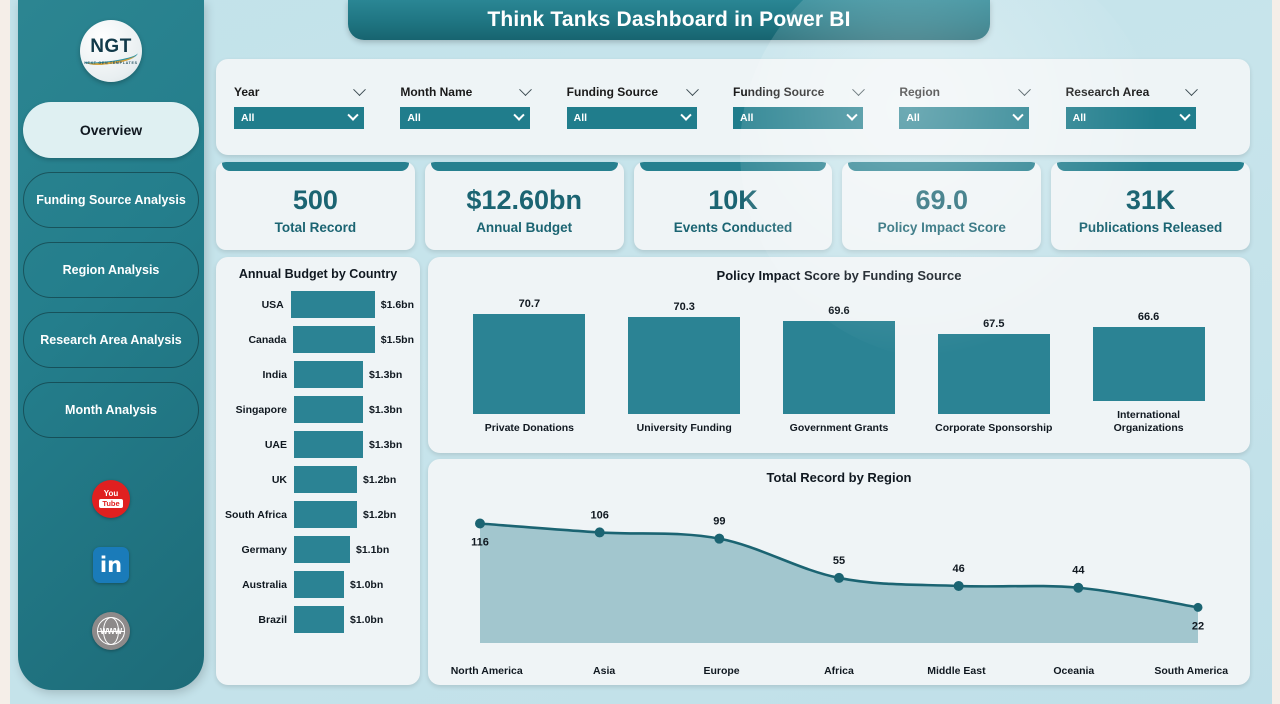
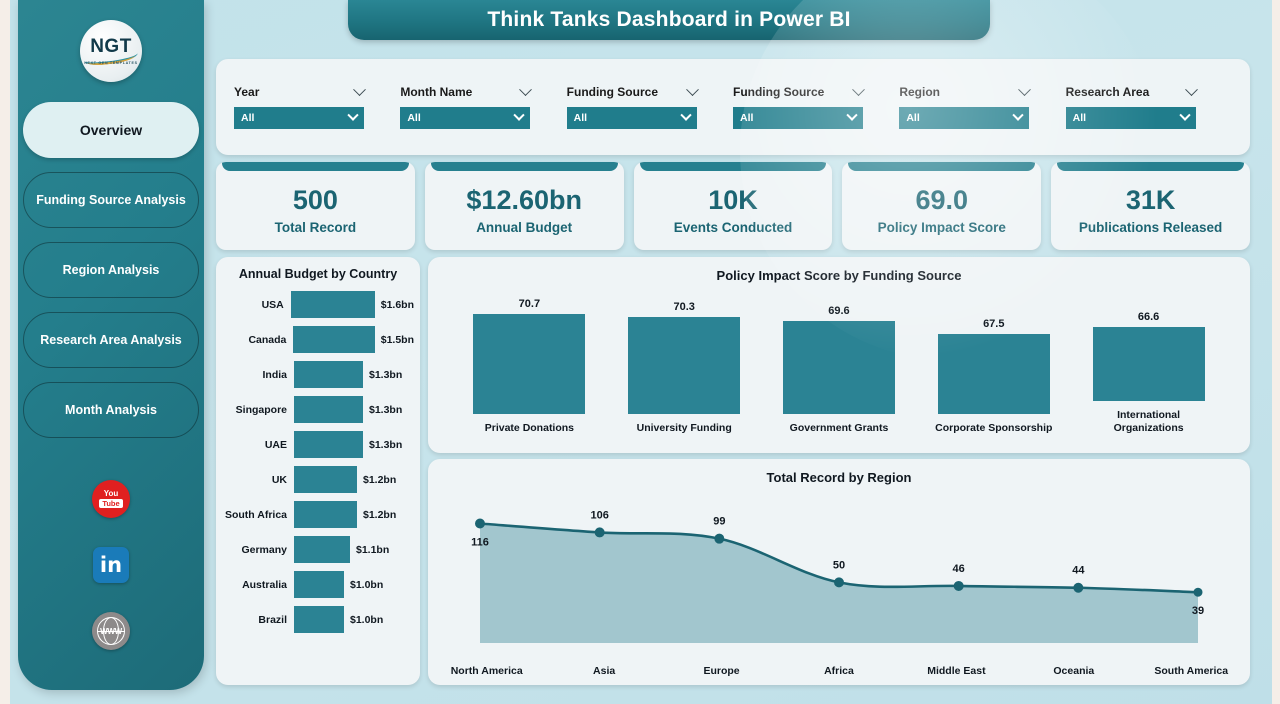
Total Record by Region/Africa: 55 -> 50
Total Record by Region/South America: 22 -> 39
